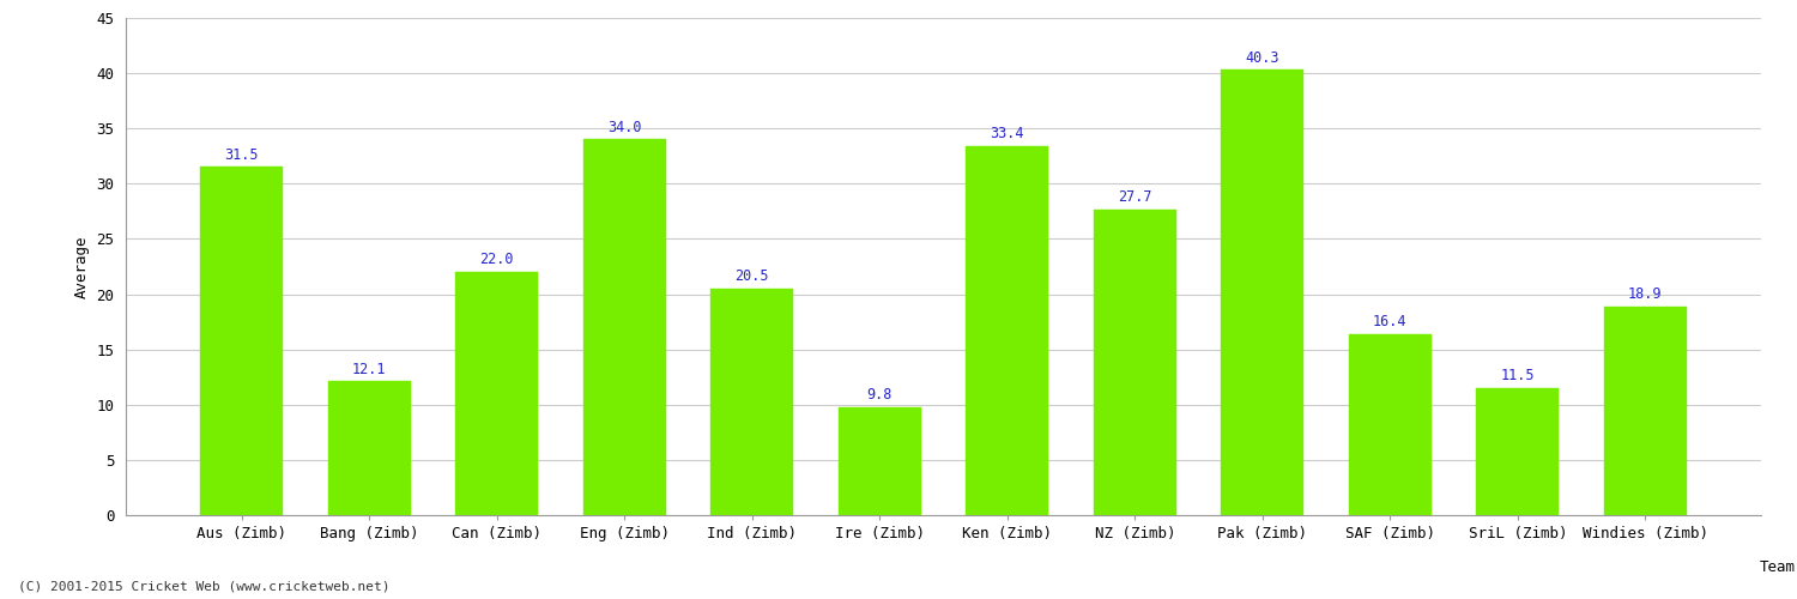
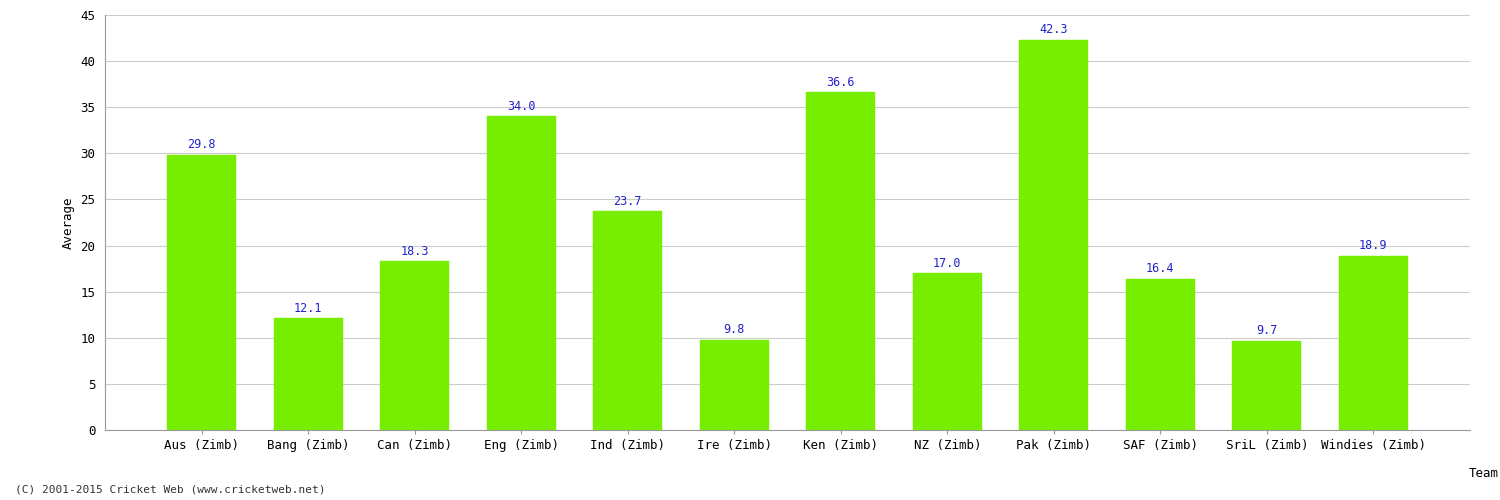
Aus (Zimb): 31.5 -> 29.8
Can (Zimb): 22.0 -> 18.3
Ind (Zimb): 20.5 -> 23.7
Ken (Zimb): 33.4 -> 36.6
NZ (Zimb): 27.7 -> 17.0
Pak (Zimb): 40.3 -> 42.3
SriL (Zimb): 11.5 -> 9.7
